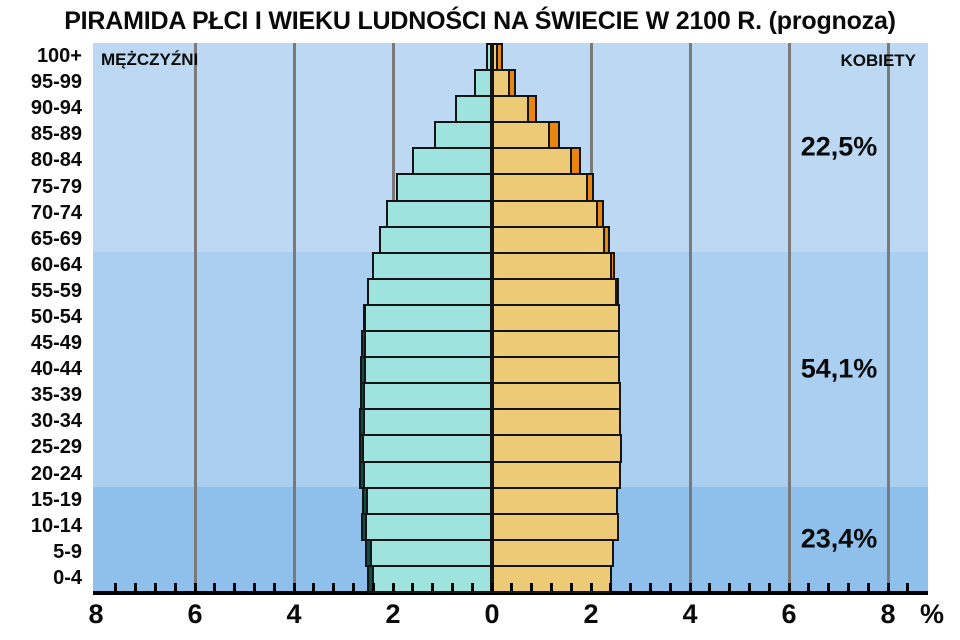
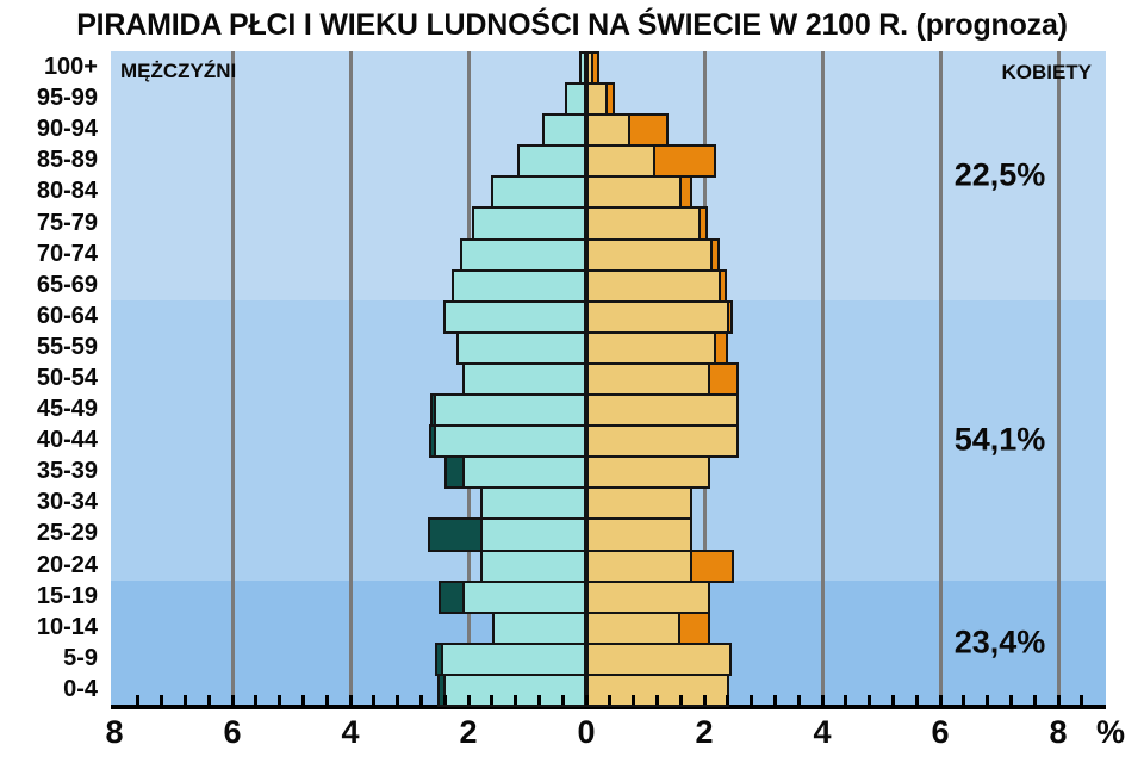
KOBIETY/90-94: 0.9 -> 1.4
KOBIETY/85-89: 1.4 -> 2.2
MĘŻCZYŹNI/55-59: 2.5 -> 2.2
KOBIETY/55-59: 2.6 -> 2.4
MĘŻCZYŹNI/50-54: 2.6 -> 2.1
MĘŻCZYŹNI/35-39: 2.7 -> 2.4
KOBIETY/35-39: 2.6 -> 2.1
MĘŻCZYŹNI/30-34: 2.7 -> 1.8
KOBIETY/30-34: 2.6 -> 1.8
KOBIETY/25-29: 2.6 -> 1.8
MĘŻCZYŹNI/20-24: 2.7 -> 1.8
KOBIETY/20-24: 2.6 -> 2.5
MĘŻCZYŹNI/15-19: 2.6 -> 2.5
KOBIETY/15-19: 2.5 -> 2.1
MĘŻCZYŹNI/10-14: 2.6 -> 1.6
KOBIETY/10-14: 2.6 -> 2.1
